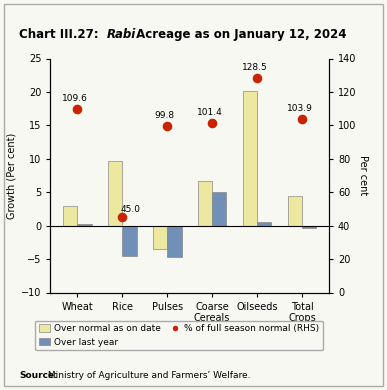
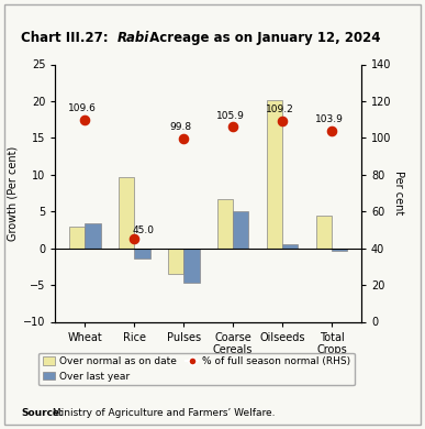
Over last year/Wheat: 0.3 -> 3.4
Over last year/Rice: -4.6 -> -1.4
% of full season normal (RHS)/Coarse Cereals: 101.4 -> 105.9
% of full season normal (RHS)/Oilseeds: 128.5 -> 109.2
